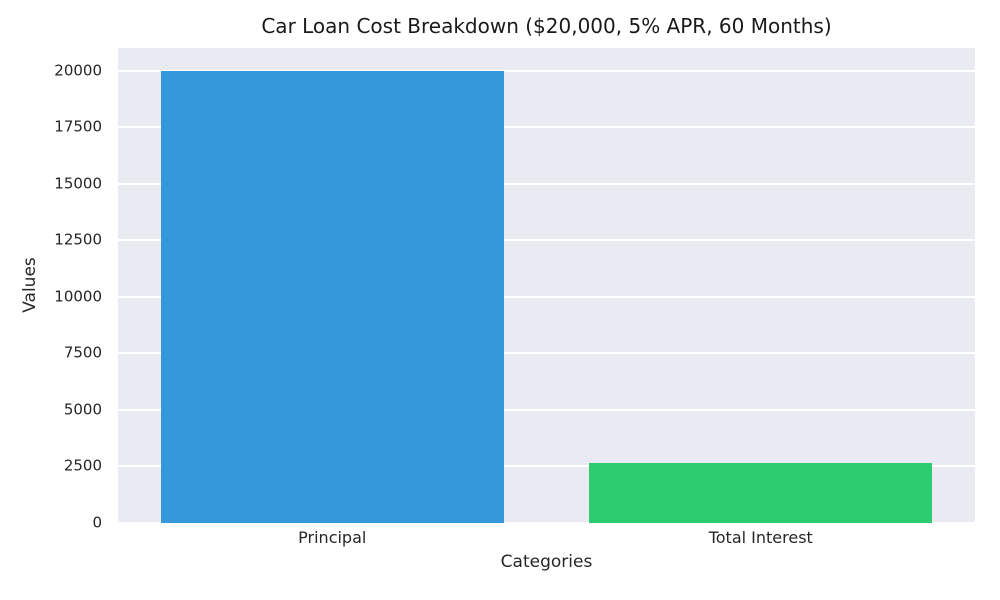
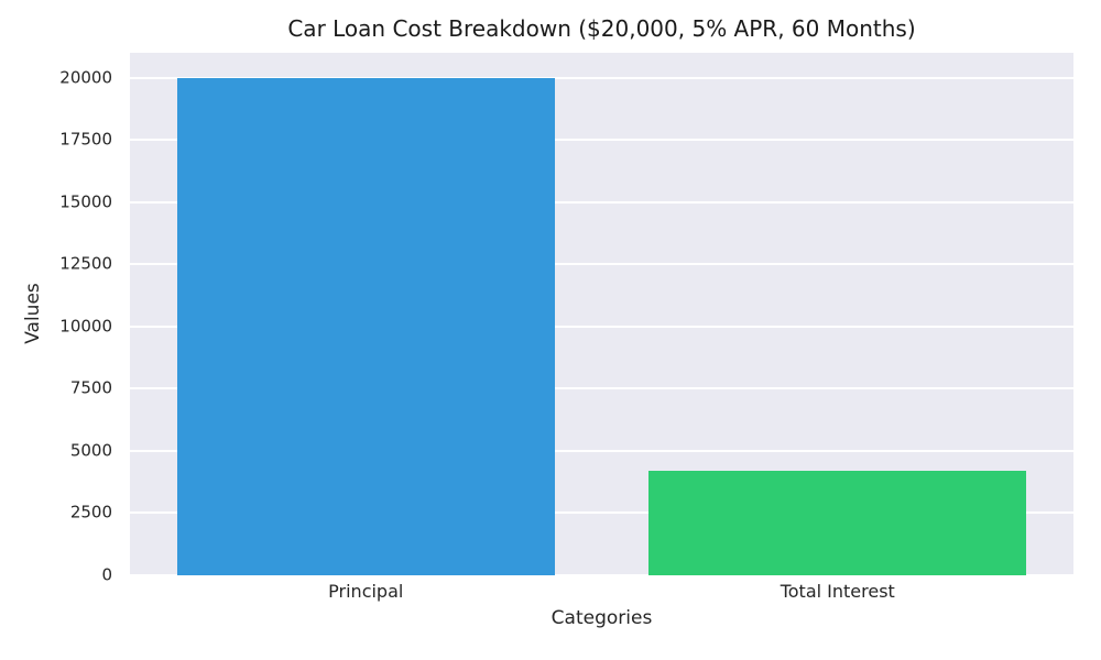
Total Interest: 2600 -> 4200
